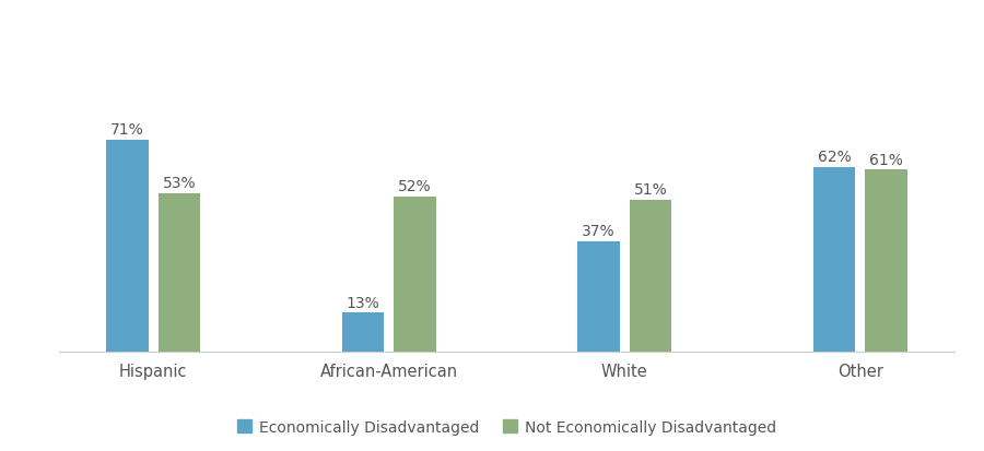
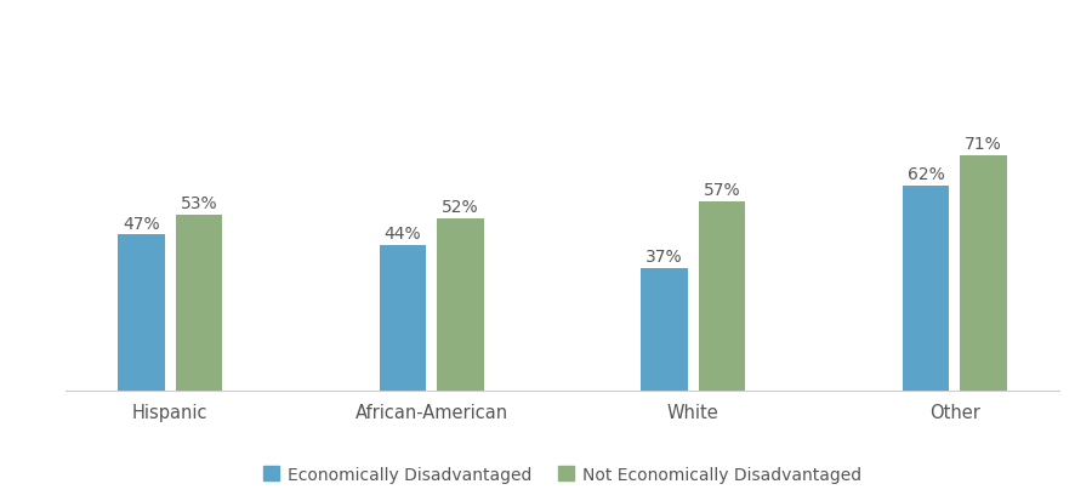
Economically Disadvantaged/Hispanic: 71% -> 47%
Economically Disadvantaged/African-American: 13% -> 44%
Not Economically Disadvantaged/White: 51% -> 57%
Not Economically Disadvantaged/Other: 61% -> 71%
